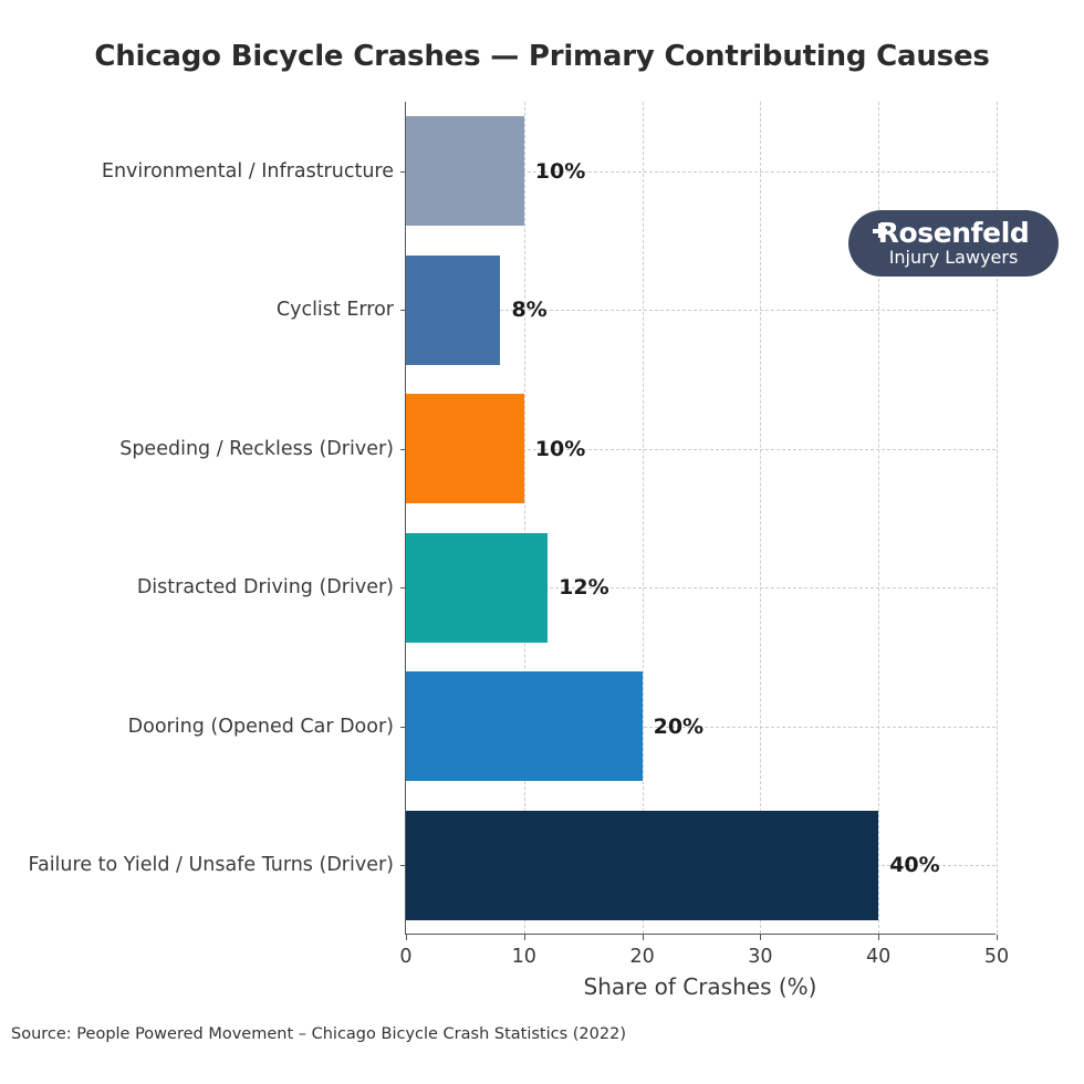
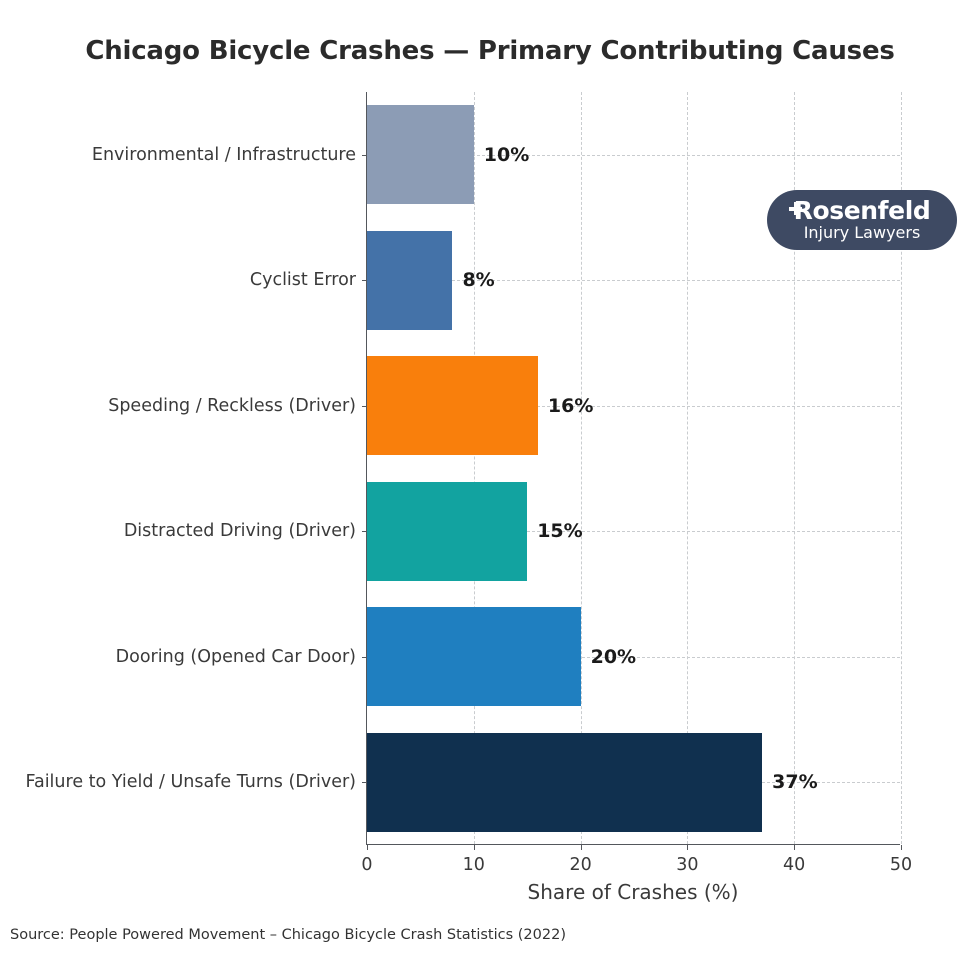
Speeding / Reckless (Driver): 10% -> 16%
Distracted Driving (Driver): 12% -> 15%
Failure to Yield / Unsafe Turns (Driver): 40% -> 37%
